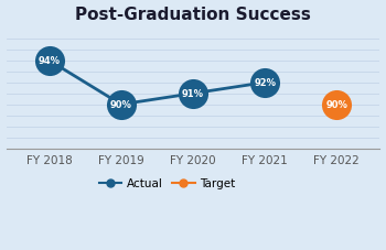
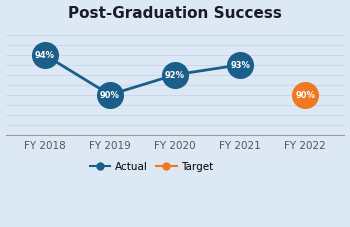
Actual/FY 2020: 91% -> 92%
Actual/FY 2021: 92% -> 93%
